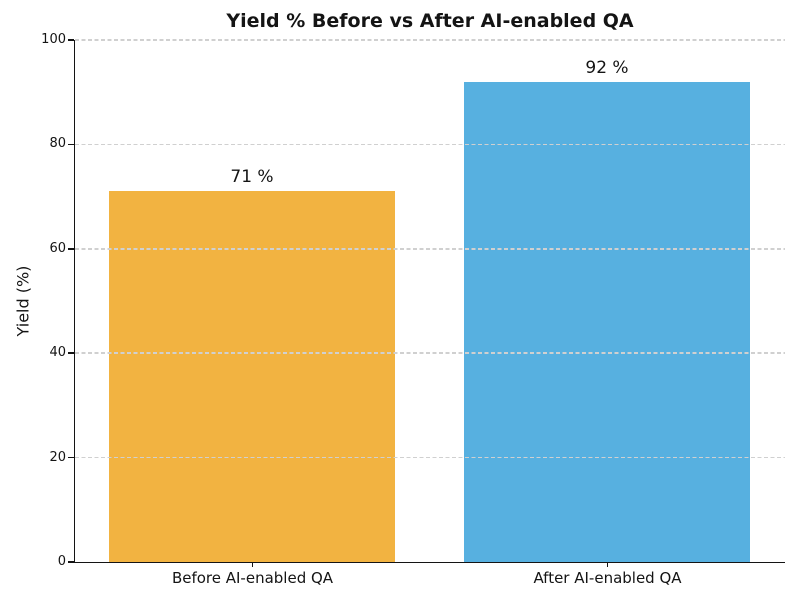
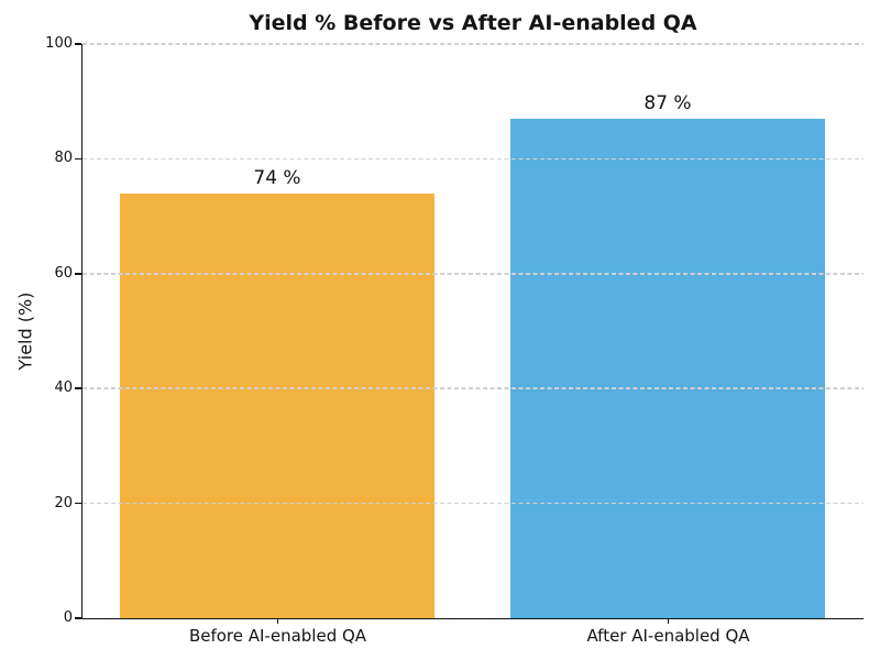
Before AI-enabled QA: 71 -> 74
After AI-enabled QA: 92 -> 87
